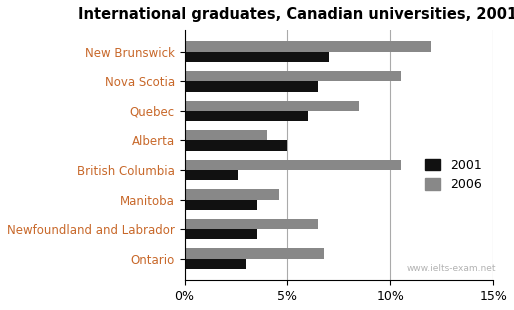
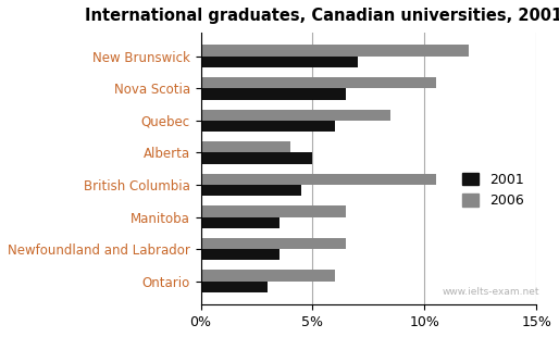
2001/British Columbia: 2.6% -> 4.5%
2006/Manitoba: 4.6% -> 6.5%
2006/Ontario: 6.8% -> 6.0%
